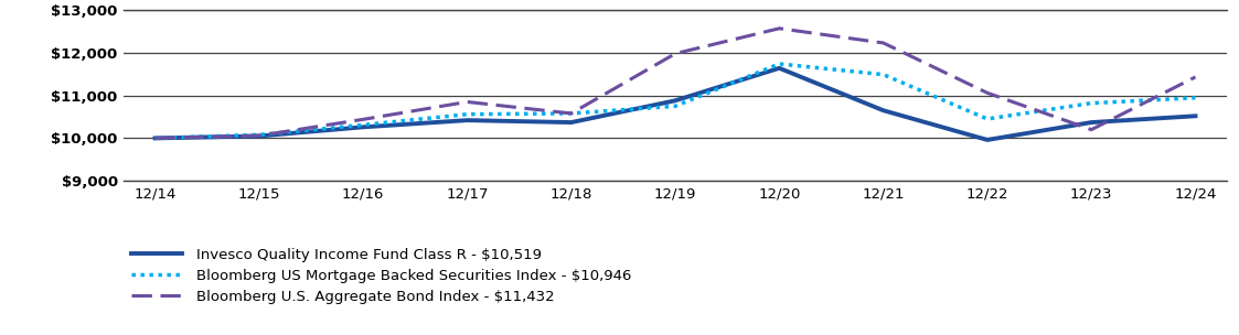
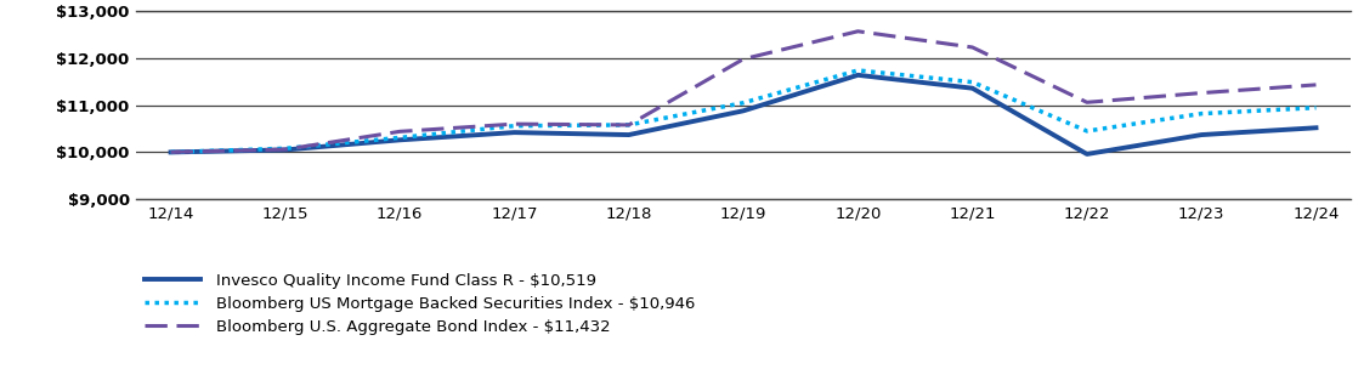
Bloomberg U.S. Aggregate Bond Index - $11,432/12/17: $10,850 -> $10,600
Bloomberg US Mortgage Backed Securities Index - $10,946/12/19: $10,750 -> $11,050
Invesco Quality Income Fund Class R - $10,519/12/21: $10,650 -> $11,360
Bloomberg U.S. Aggregate Bond Index - $11,432/12/23: $10,200 -> $11,260
